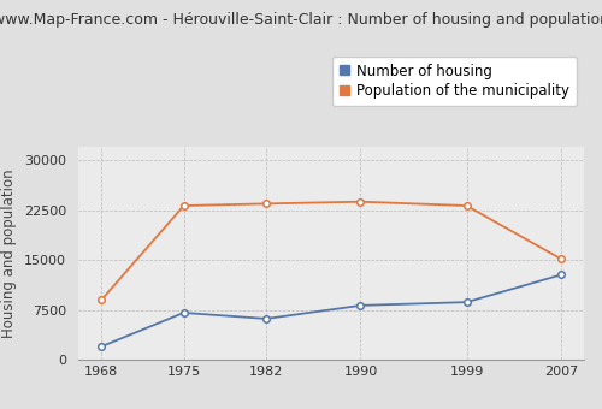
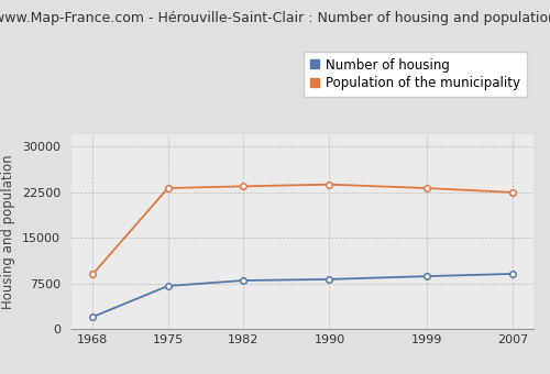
Number of housing/1982: 6200 -> 8000
Number of housing/2007: 12800 -> 9100
Population of the municipality/2007: 15200 -> 22500
